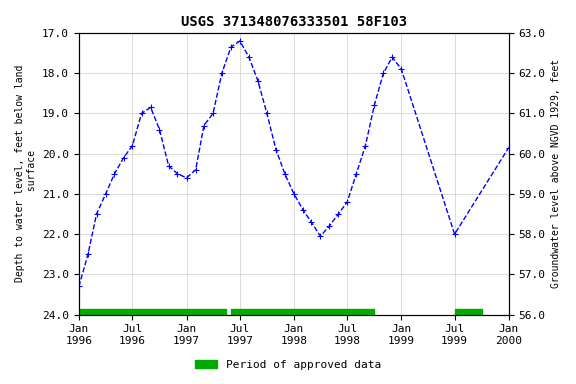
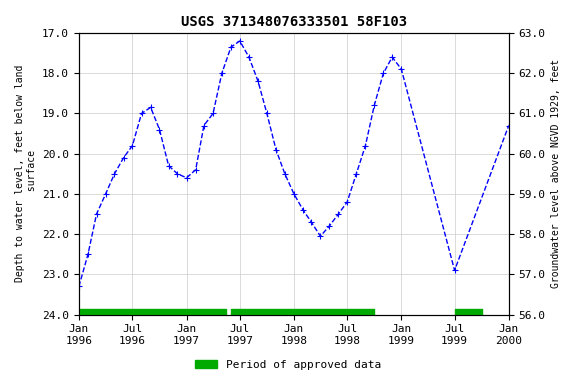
Jul 1999: 22.00 -> 22.90
Jan 2000: 19.85 -> 19.30
